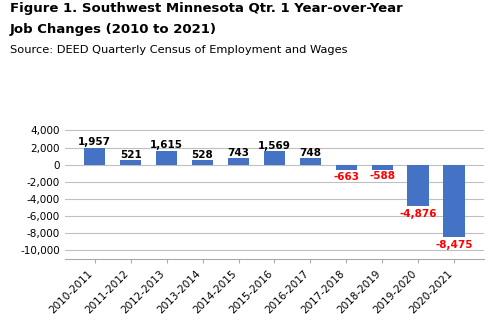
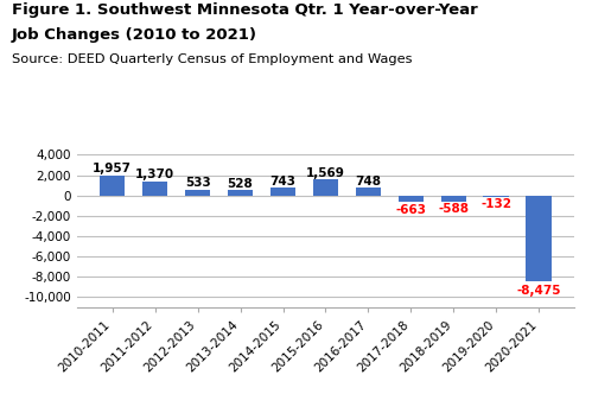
2011-2012: 521 -> 1,370
2012-2013: 1,615 -> 533
2019-2020: -4,876 -> -132
